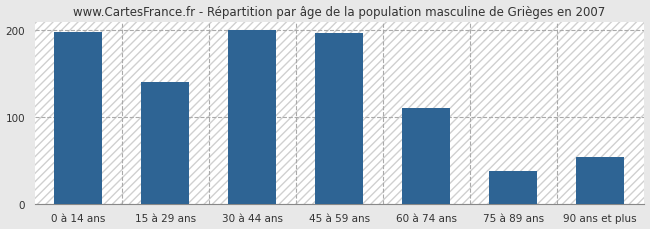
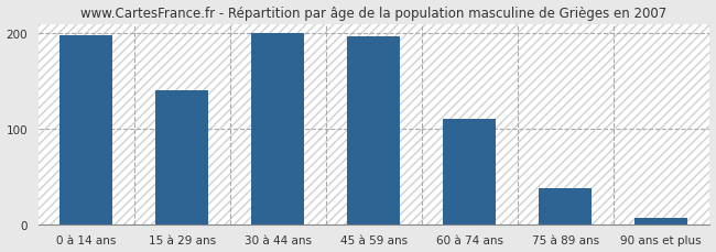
90 ans et plus: 54 -> 7
